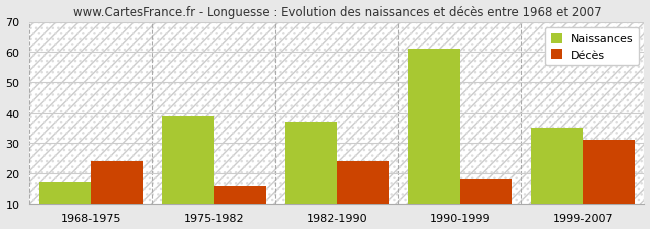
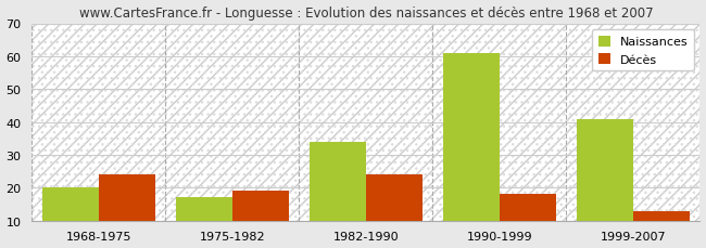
Naissances/1968-1975: 17 -> 20
Naissances/1975-1982: 39 -> 17
Décès/1975-1982: 16 -> 19
Naissances/1982-1990: 37 -> 34
Naissances/1999-2007: 35 -> 41
Décès/1999-2007: 31 -> 13
